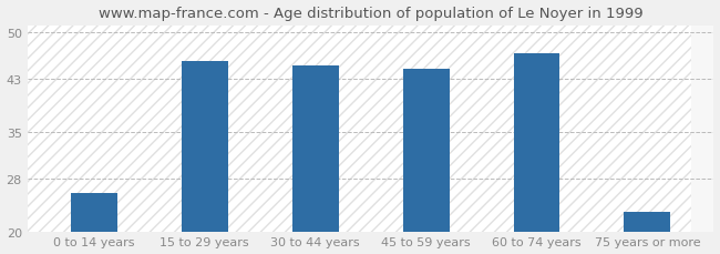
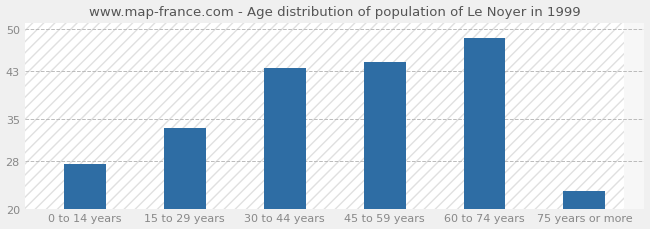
0 to 14 years: 25.8 -> 27.5
15 to 29 years: 45.6 -> 33.5
30 to 44 years: 45.0 -> 43.5
60 to 74 years: 46.8 -> 48.5
